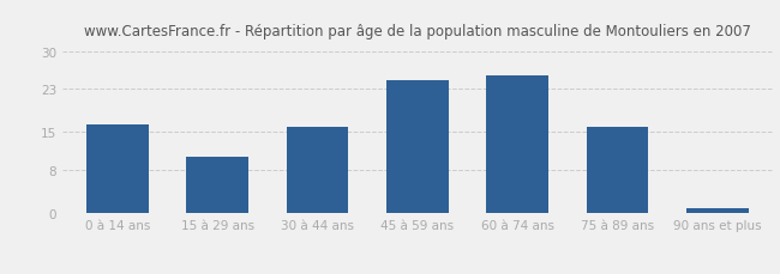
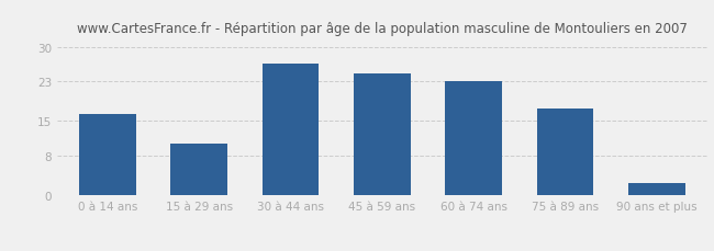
30 à 44 ans: 16.0 -> 26.5
60 à 74 ans: 25.5 -> 23.0
75 à 89 ans: 16.0 -> 17.5
90 ans et plus: 1.0 -> 2.5
